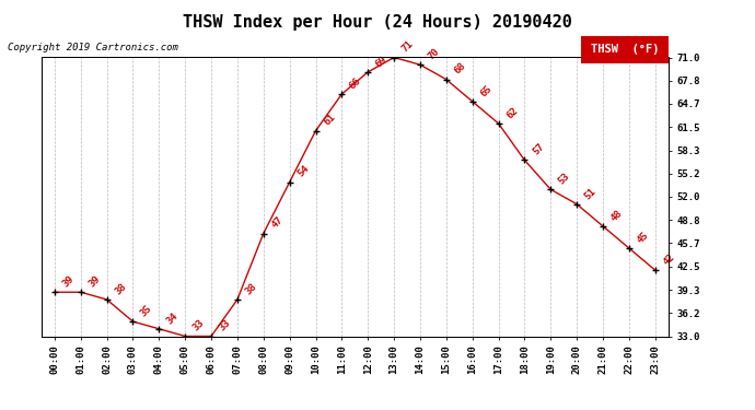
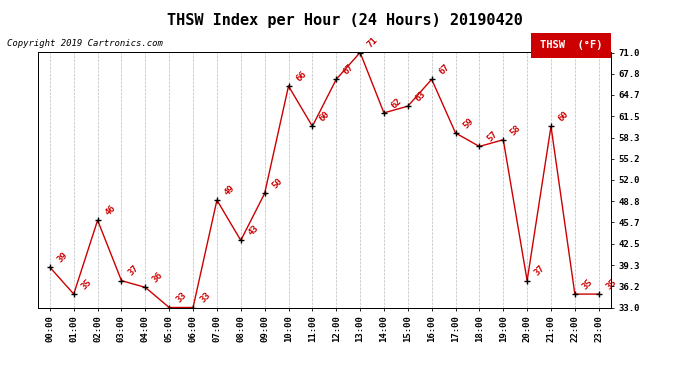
01:00: 39 -> 35
02:00: 38 -> 46
03:00: 35 -> 37
04:00: 34 -> 36
07:00: 38 -> 49
08:00: 47 -> 43
09:00: 54 -> 50
10:00: 61 -> 66
11:00: 66 -> 60
12:00: 69 -> 67
14:00: 70 -> 62
15:00: 68 -> 63
16:00: 65 -> 67
17:00: 62 -> 59
19:00: 53 -> 58
20:00: 51 -> 37
21:00: 48 -> 60
22:00: 45 -> 35
23:00: 42 -> 35
